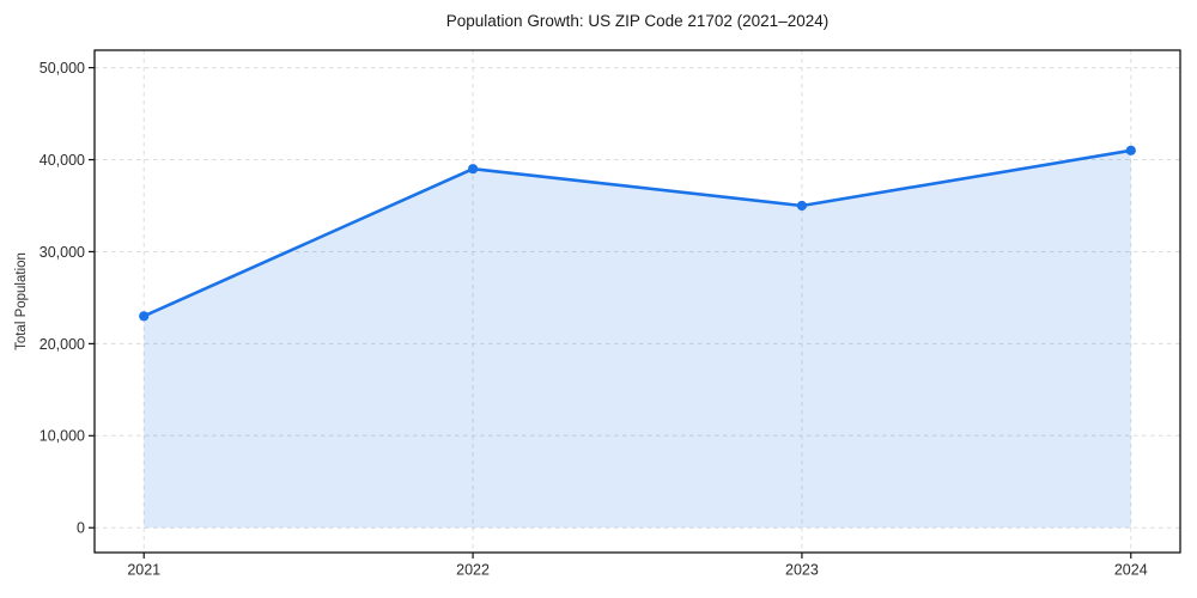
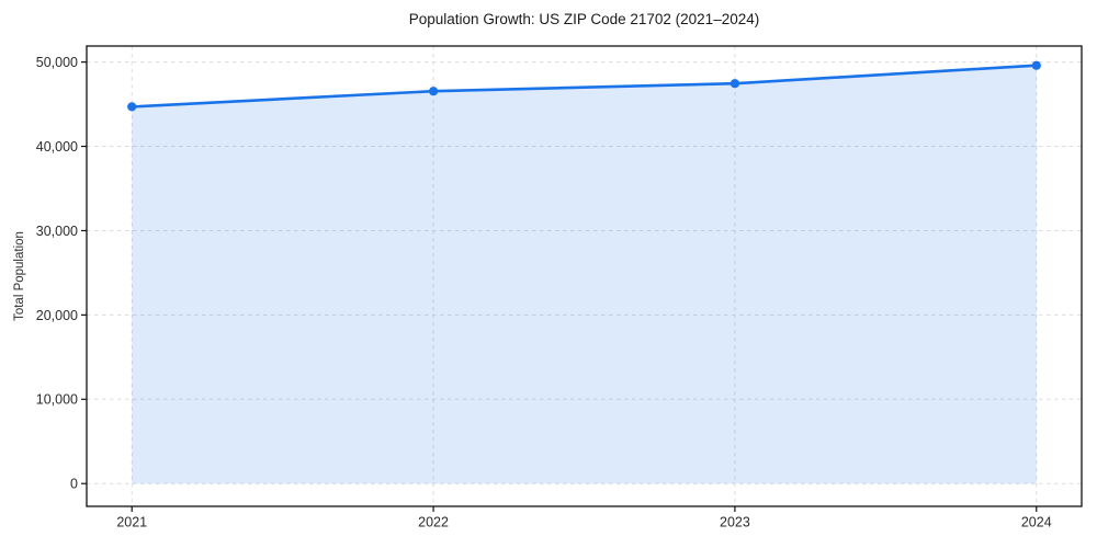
2021: 23000 -> 45000
2022: 39000 -> 47000
2023: 35000 -> 47000
2024: 41000 -> 50000
